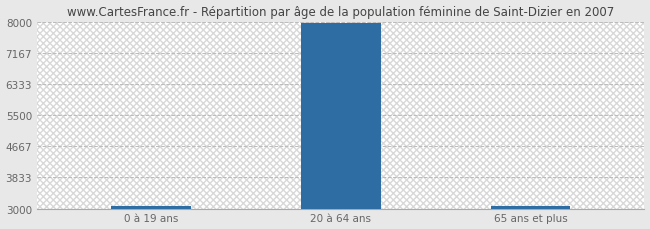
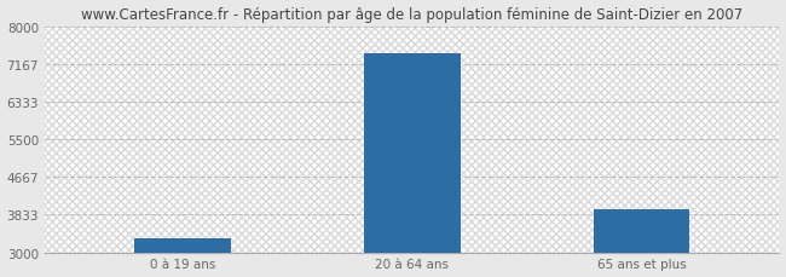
0 à 19 ans: 3060 -> 3300
20 à 64 ans: 7950 -> 7400
65 ans et plus: 3060 -> 3950
